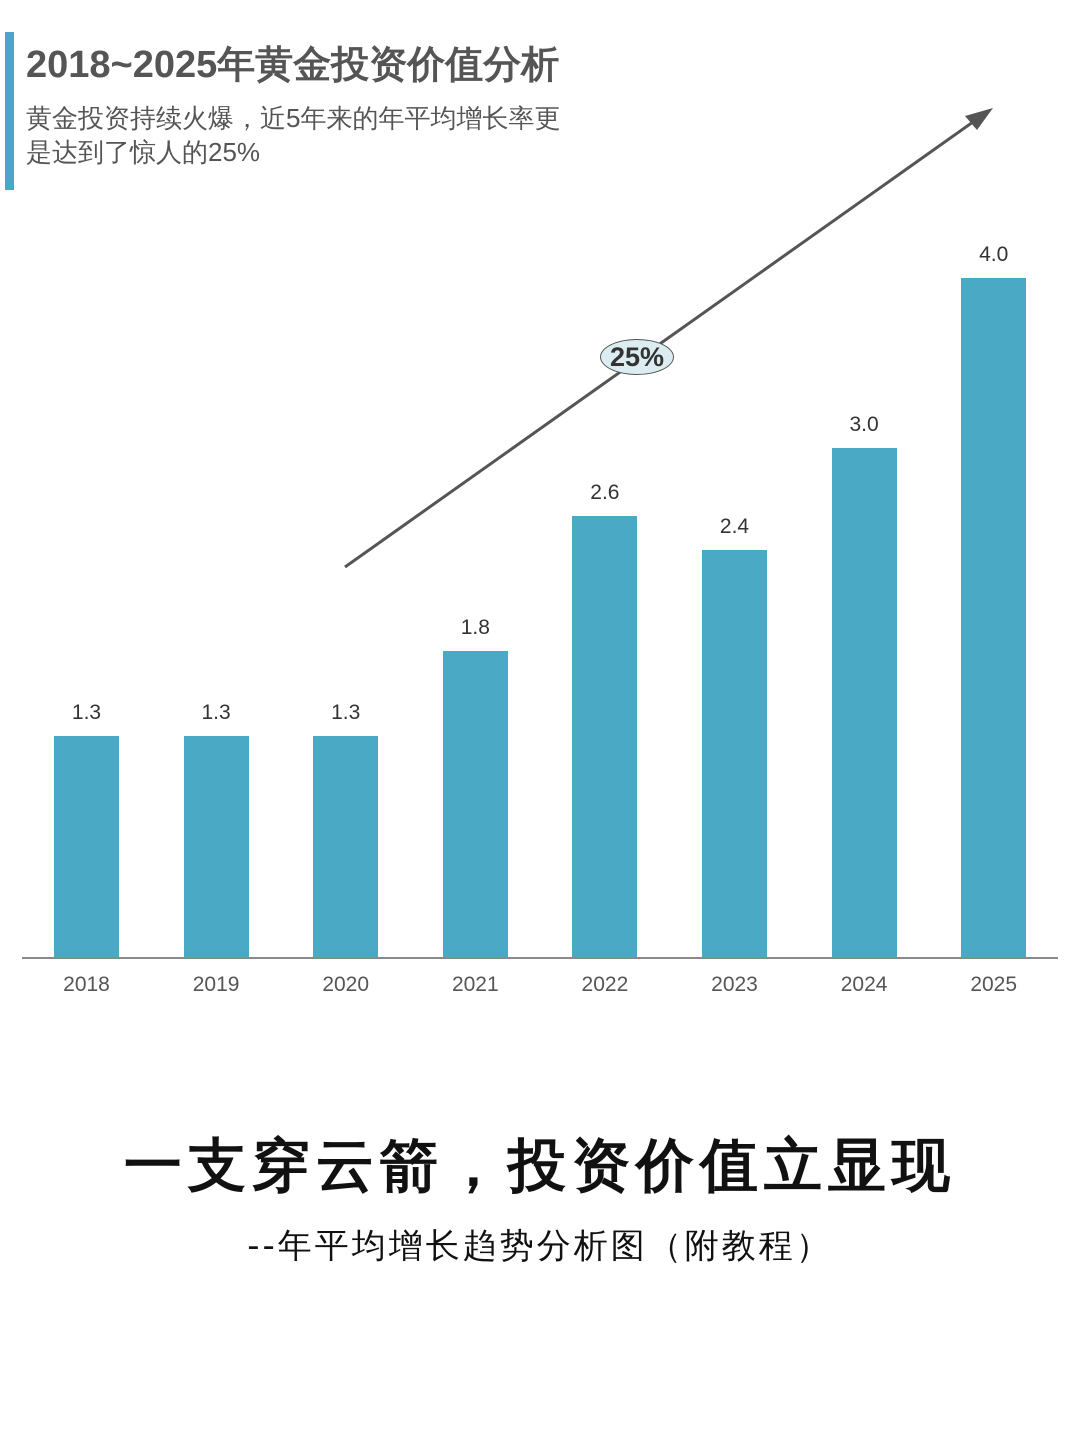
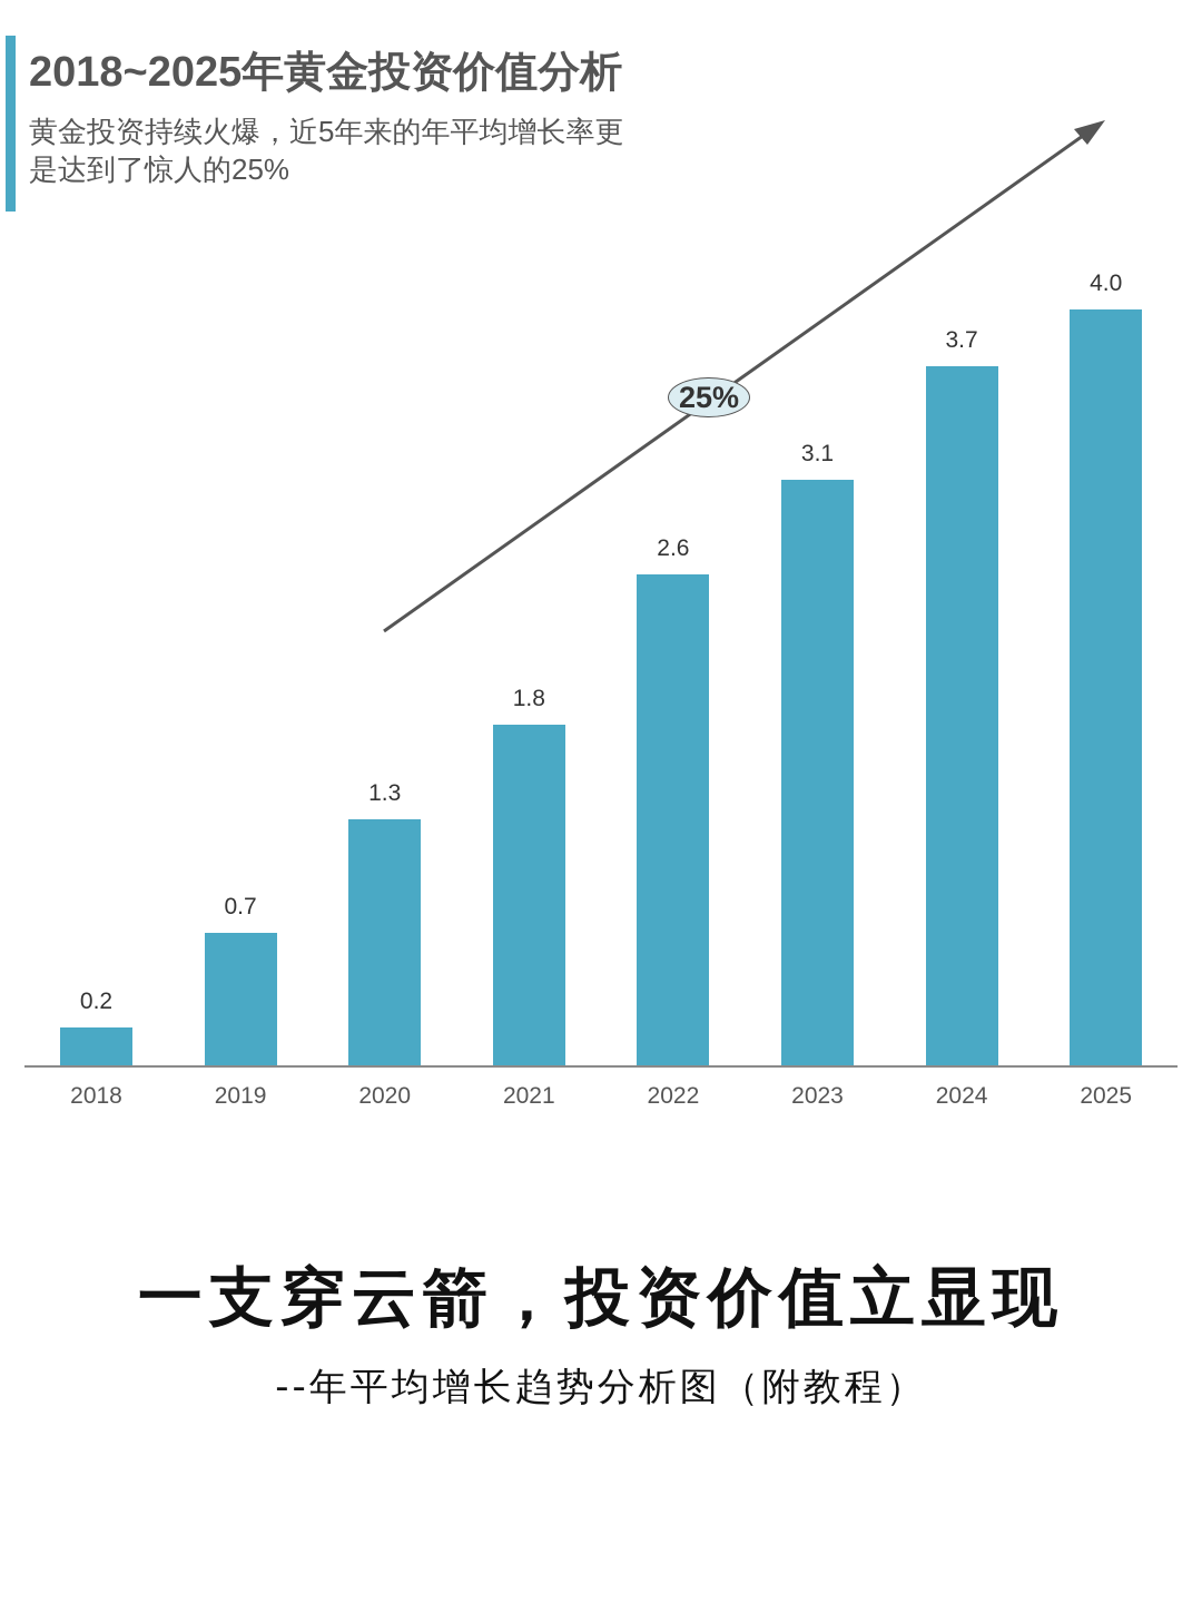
2018: 1.3 -> 0.2
2019: 1.3 -> 0.7
2023: 2.4 -> 3.1
2024: 3.0 -> 3.7
